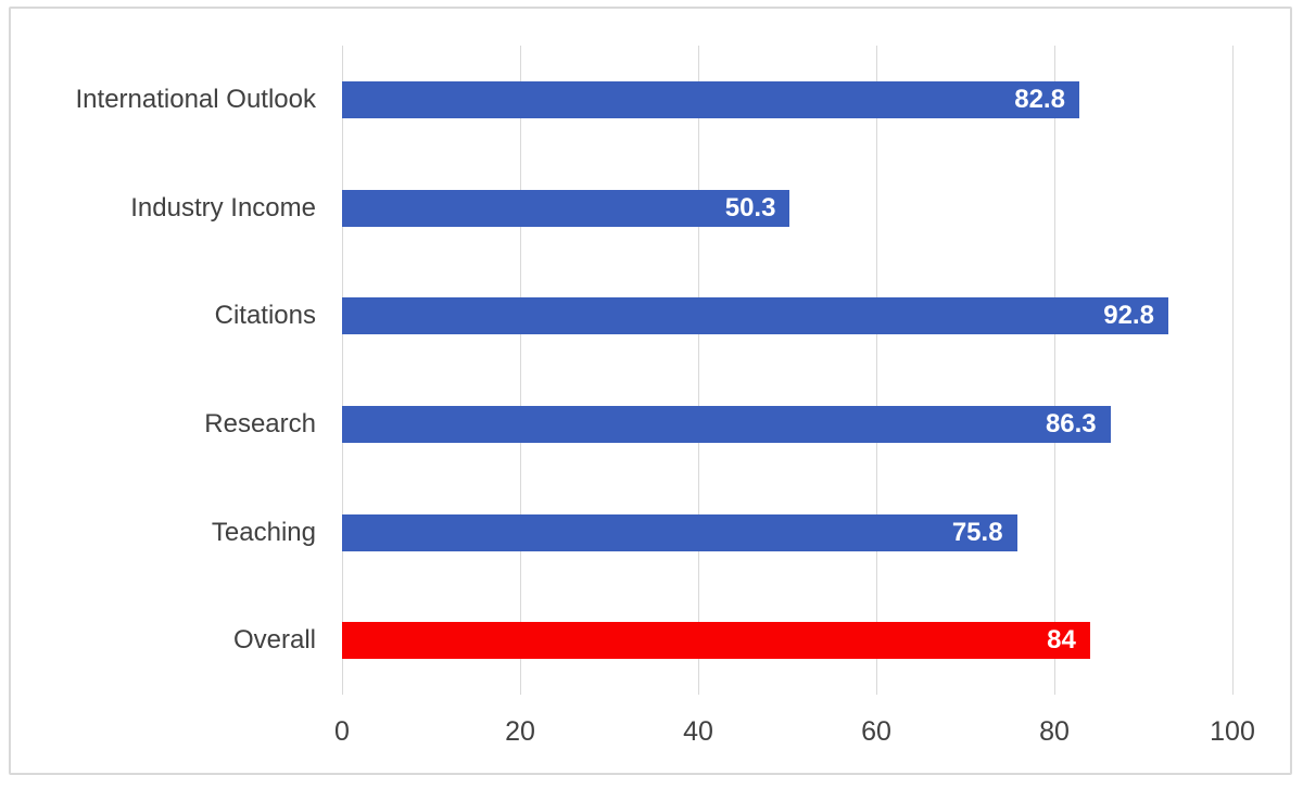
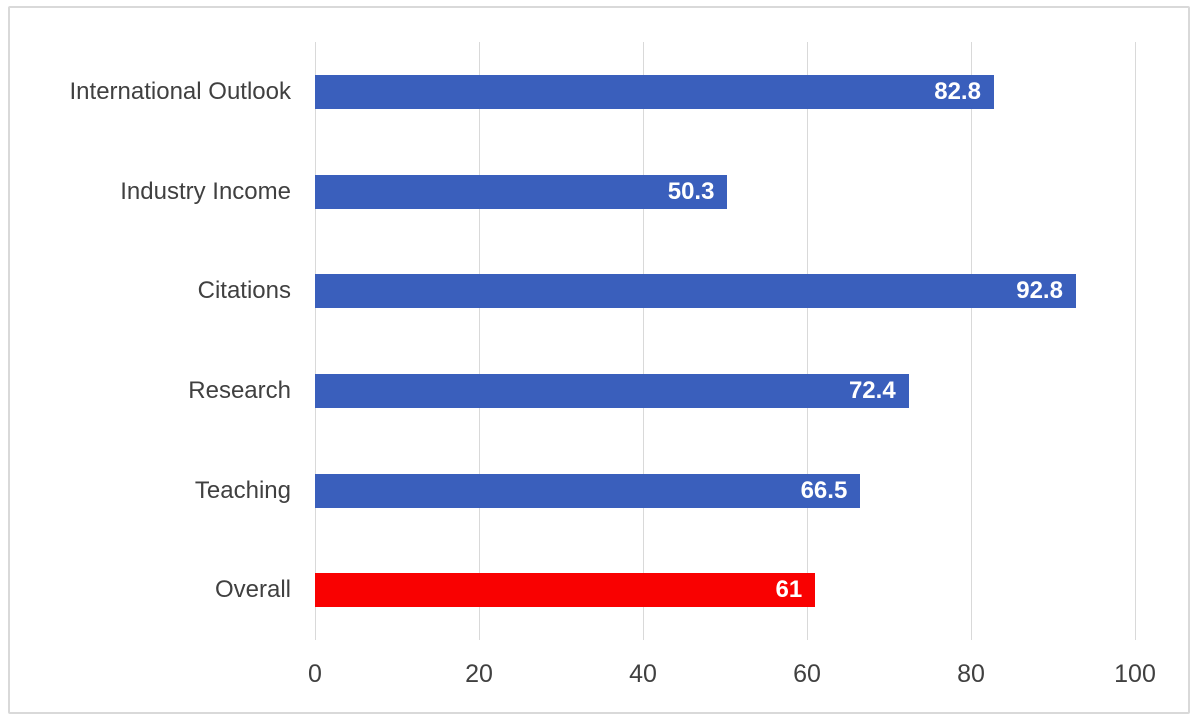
Research: 86.3 -> 72.4
Teaching: 75.8 -> 66.5
Overall: 84 -> 61
